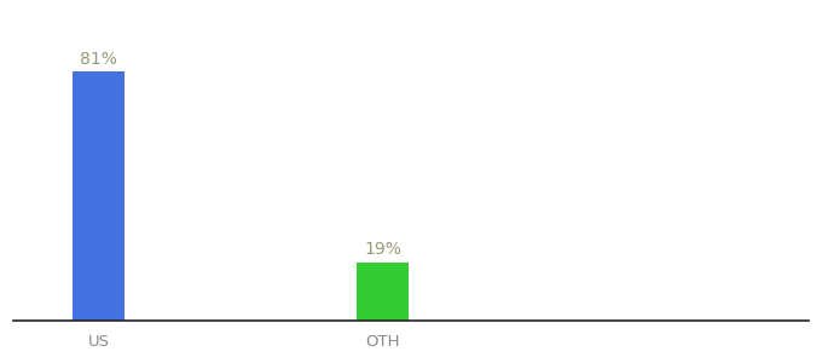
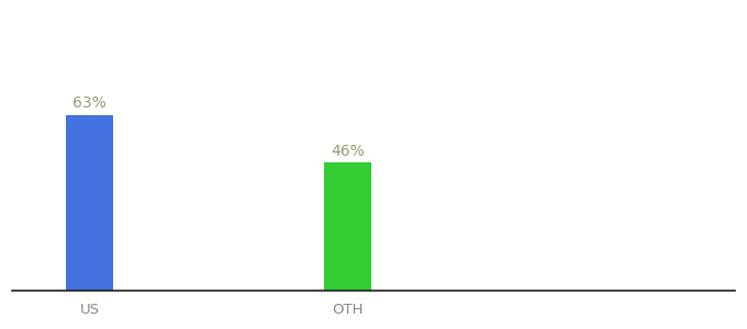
US: 81% -> 63%
OTH: 19% -> 46%
